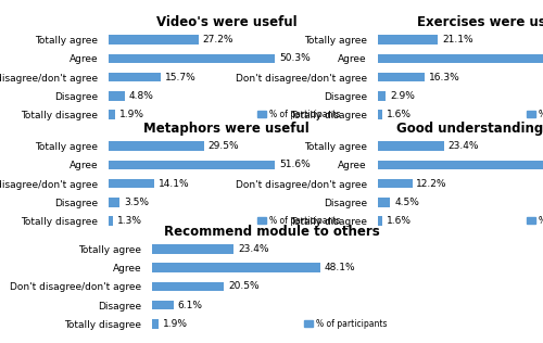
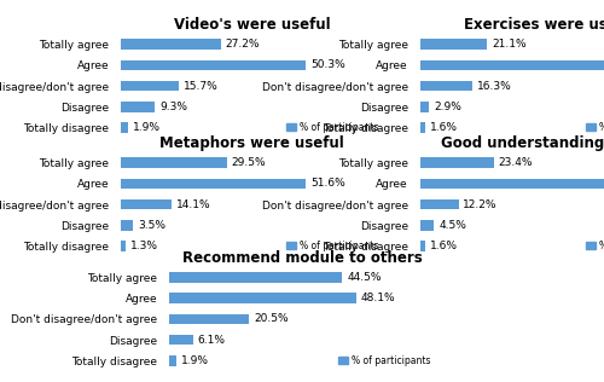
Video's were useful/Disagree: 4.8% -> 9.3%
Recommend module to others/Totally agree: 23.4% -> 44.5%
